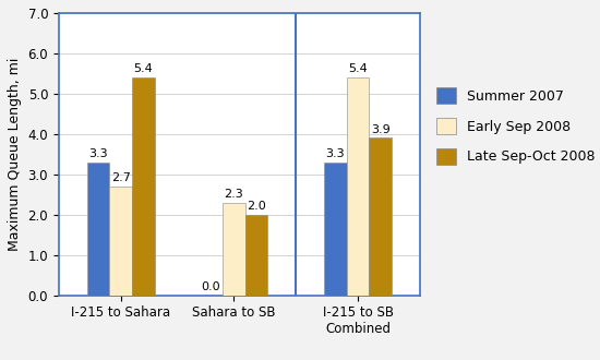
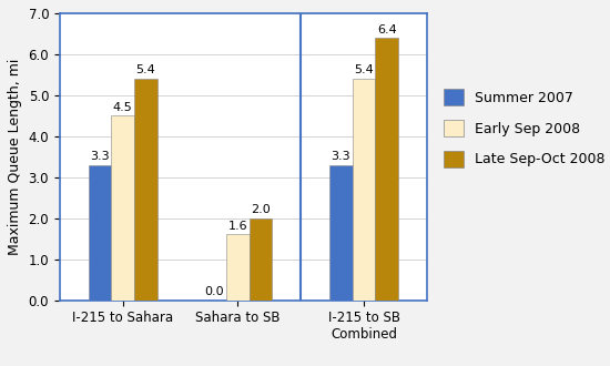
Early Sep 2008/I-215 to Sahara: 2.7 -> 4.5
Early Sep 2008/Sahara to SB: 2.3 -> 1.6
Late Sep-Oct 2008/I-215 to SB Combined: 3.9 -> 6.4
